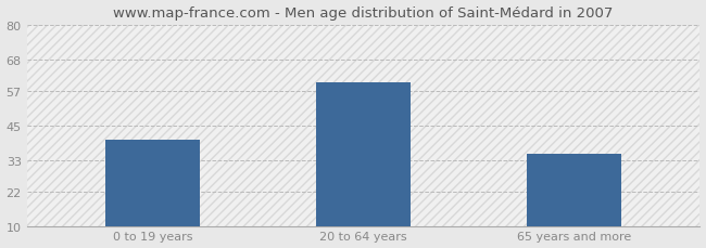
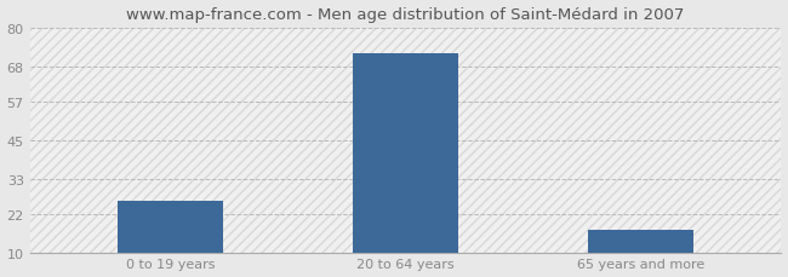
0 to 19 years: 40 -> 26
20 to 64 years: 60 -> 72
65 years and more: 35 -> 17
